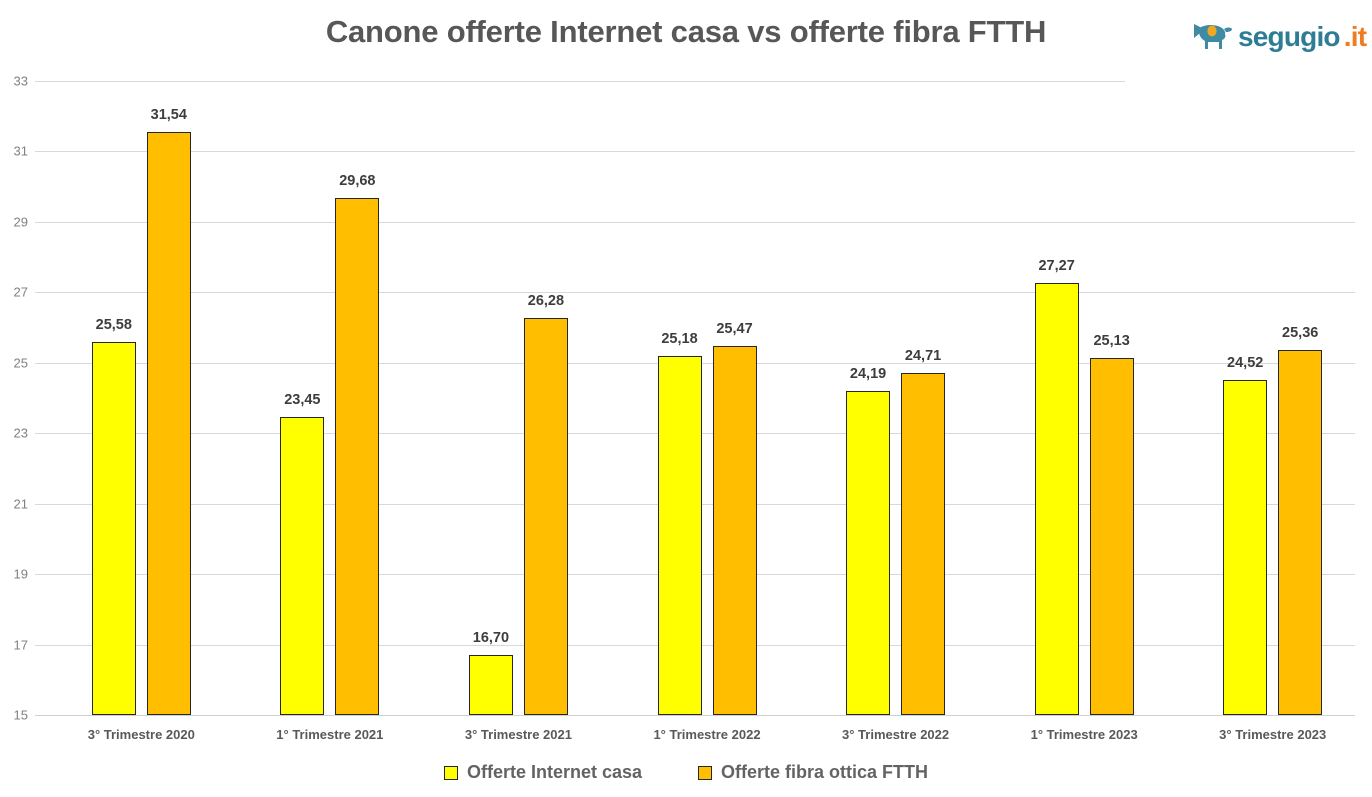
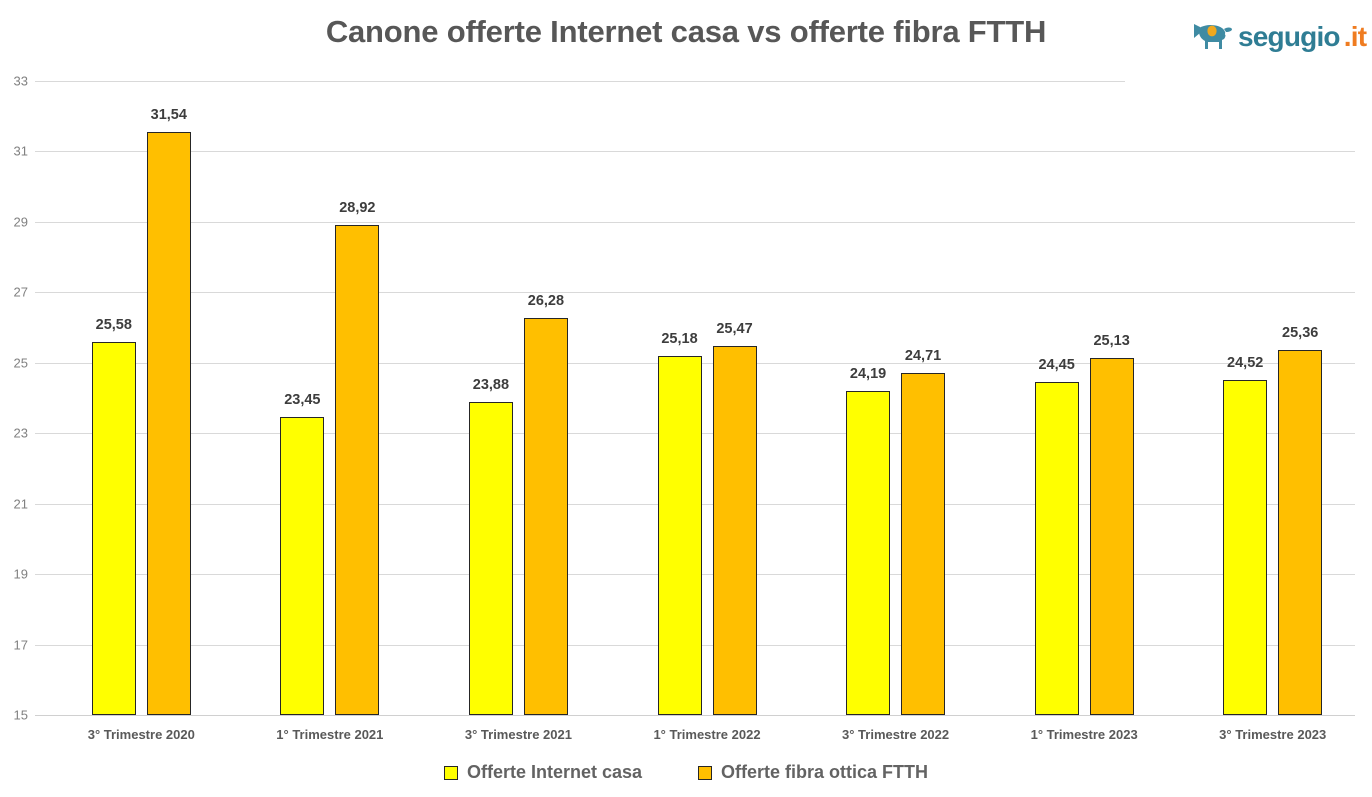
Offerte fibra ottica FTTH/1° Trimestre 2021: 29,68 -> 28,92
Offerte Internet casa/3° Trimestre 2021: 16,70 -> 23,88
Offerte Internet casa/1° Trimestre 2023: 27,27 -> 24,45
